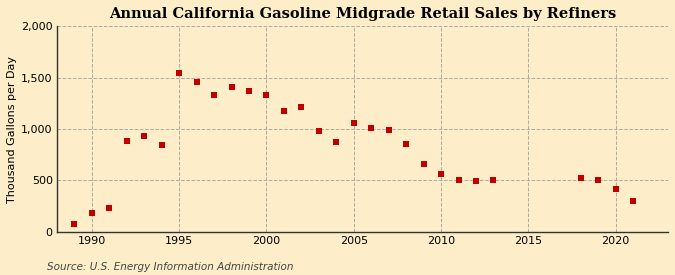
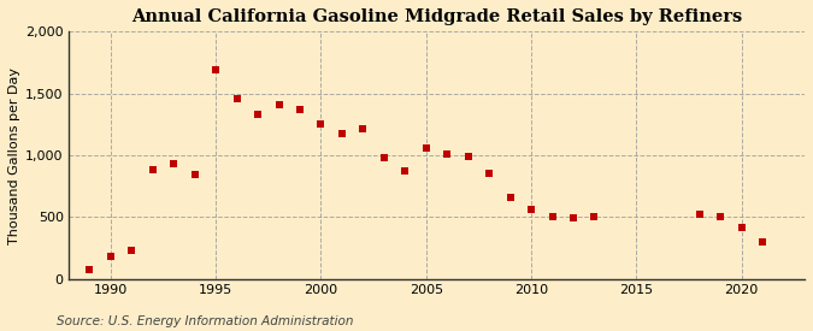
1995: 1,550 -> 1,690
2000: 1,330 -> 1,260
